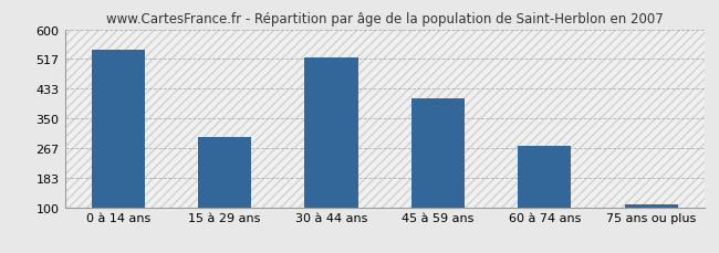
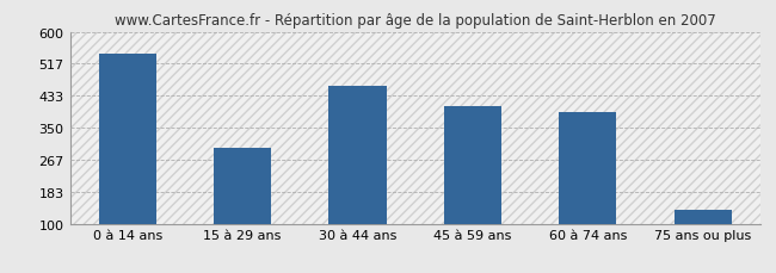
30 à 44 ans: 521 -> 460
60 à 74 ans: 273 -> 390
75 ans ou plus: 107 -> 135
